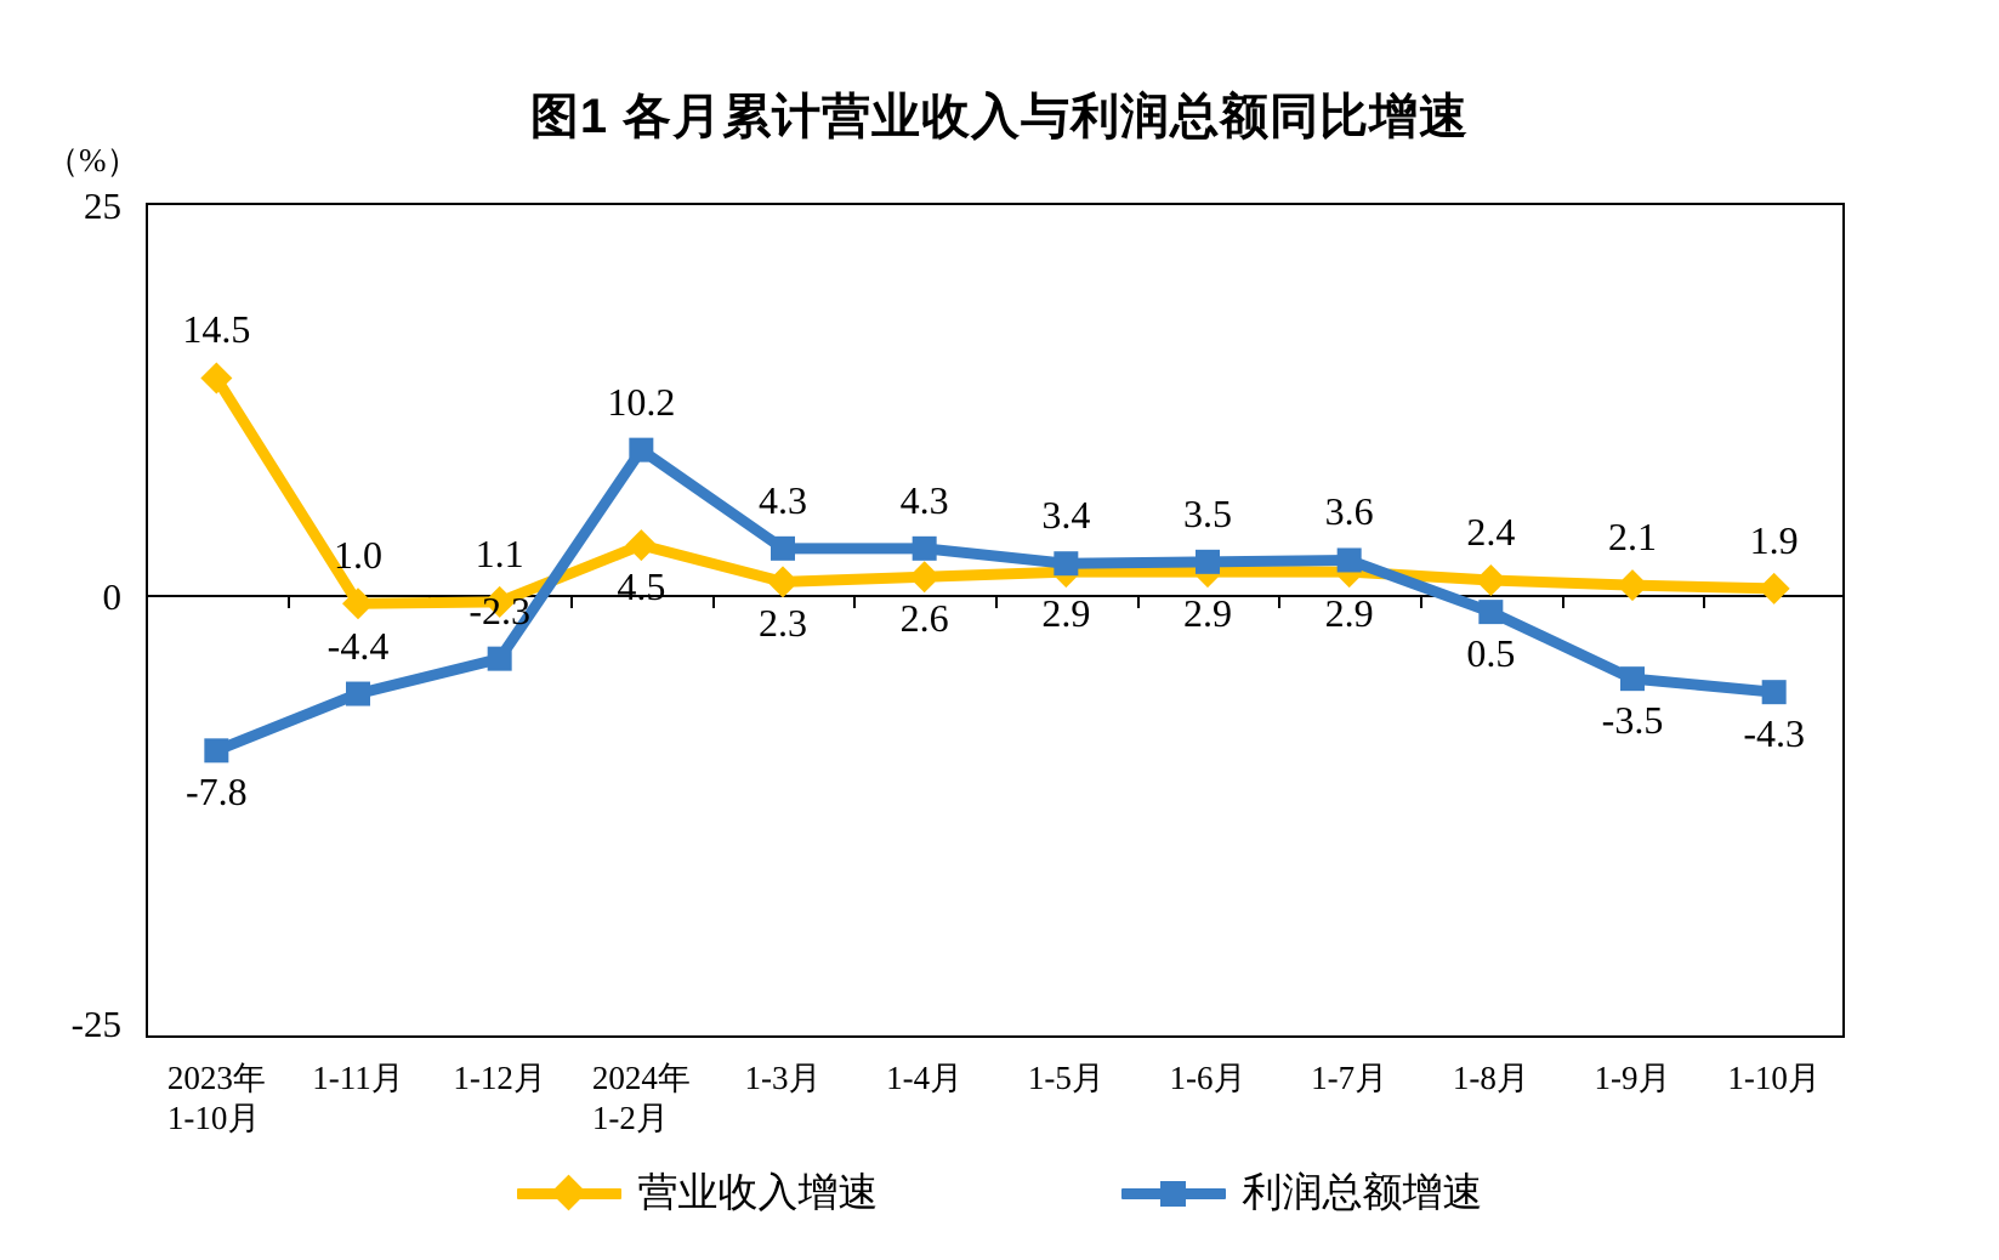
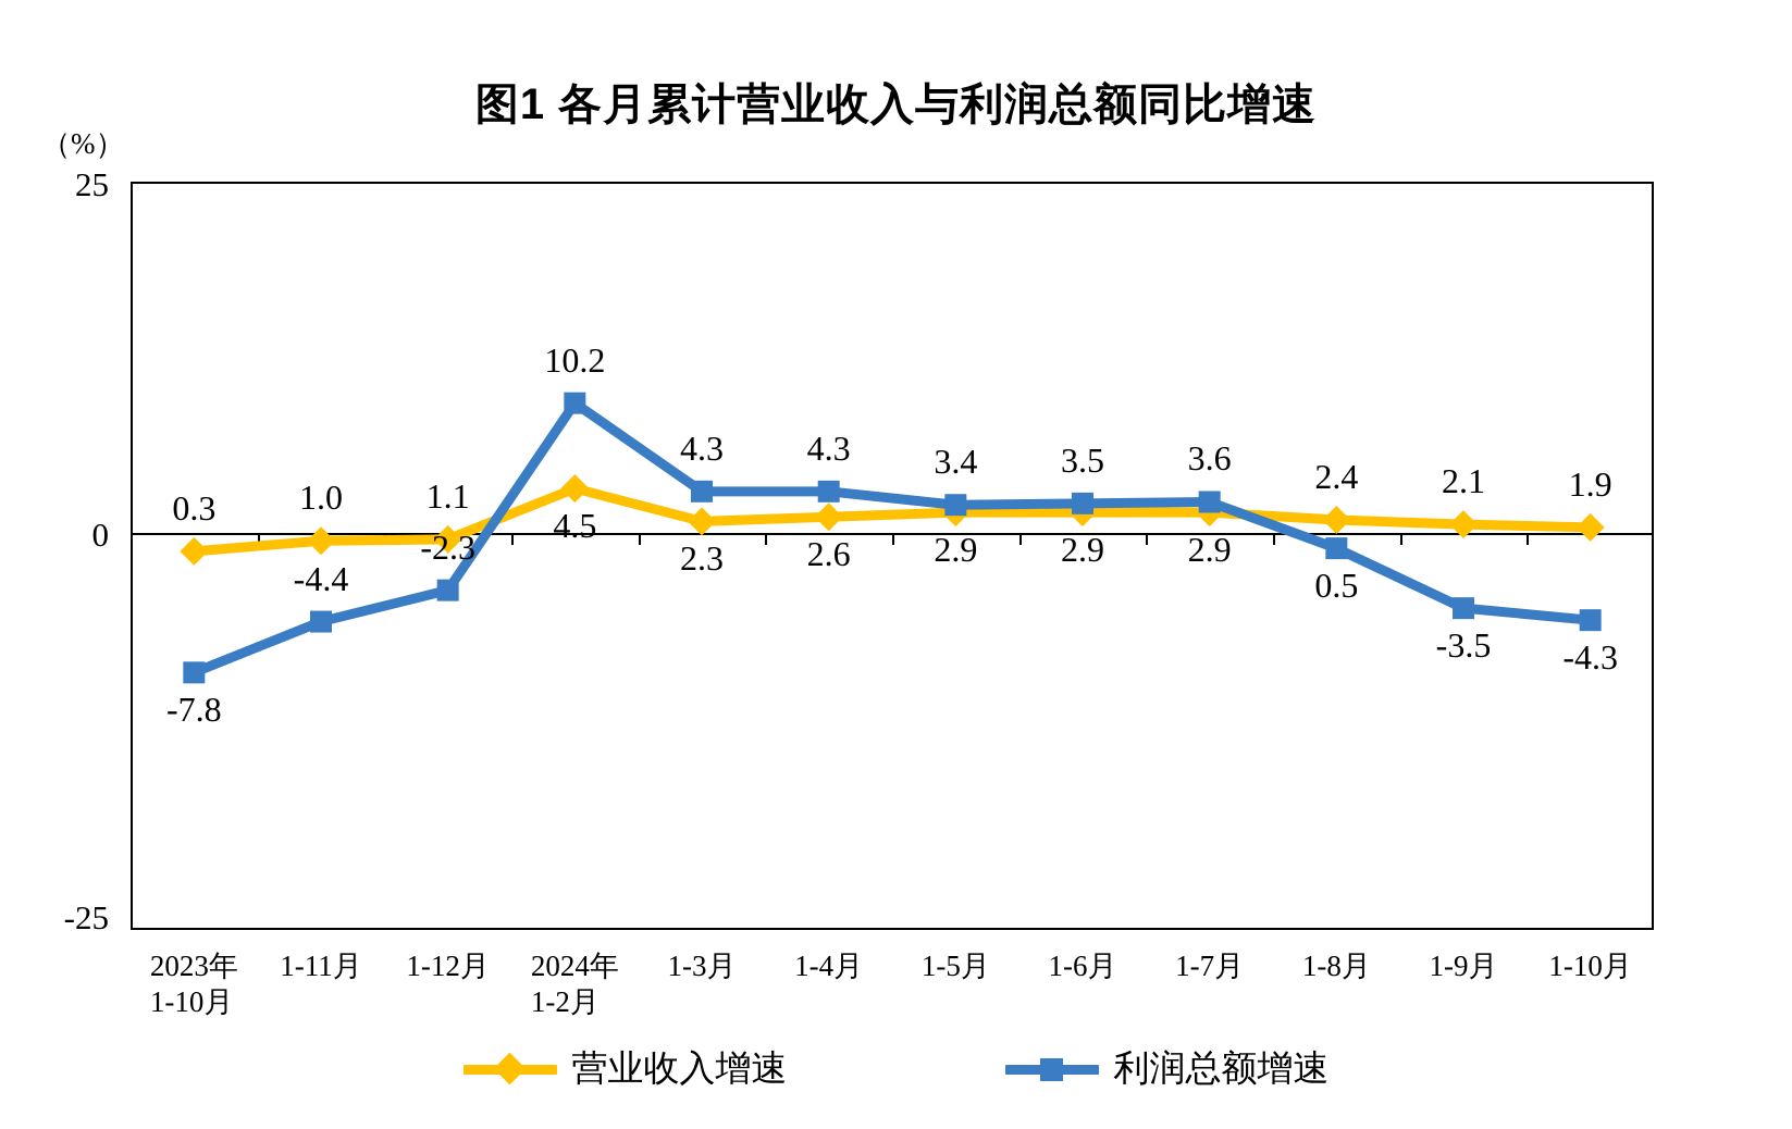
营业收入增速/2023年 1-10月: 14.5 -> 0.3
